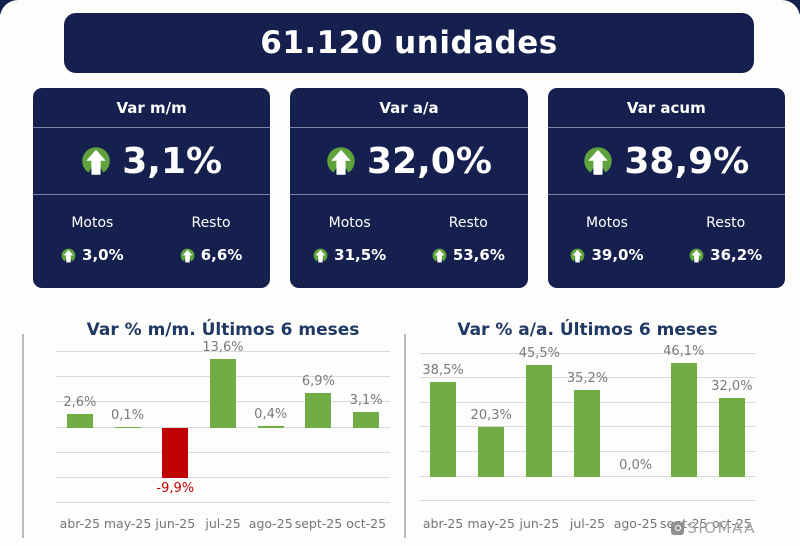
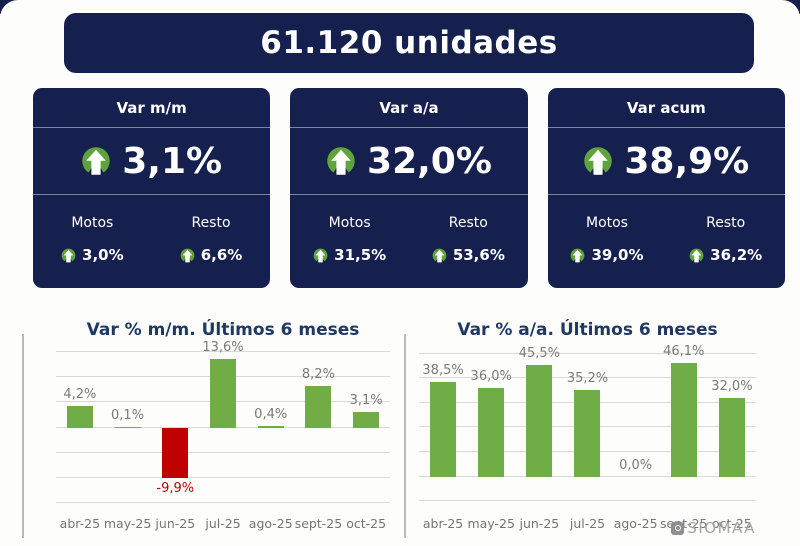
Var % m/m. Últimos 6 meses/abr-25: 2,6% -> 4,2%
Var % m/m. Últimos 6 meses/sept-25: 6,9% -> 8,2%
Var % a/a. Últimos 6 meses/may-25: 20,3% -> 36,0%
